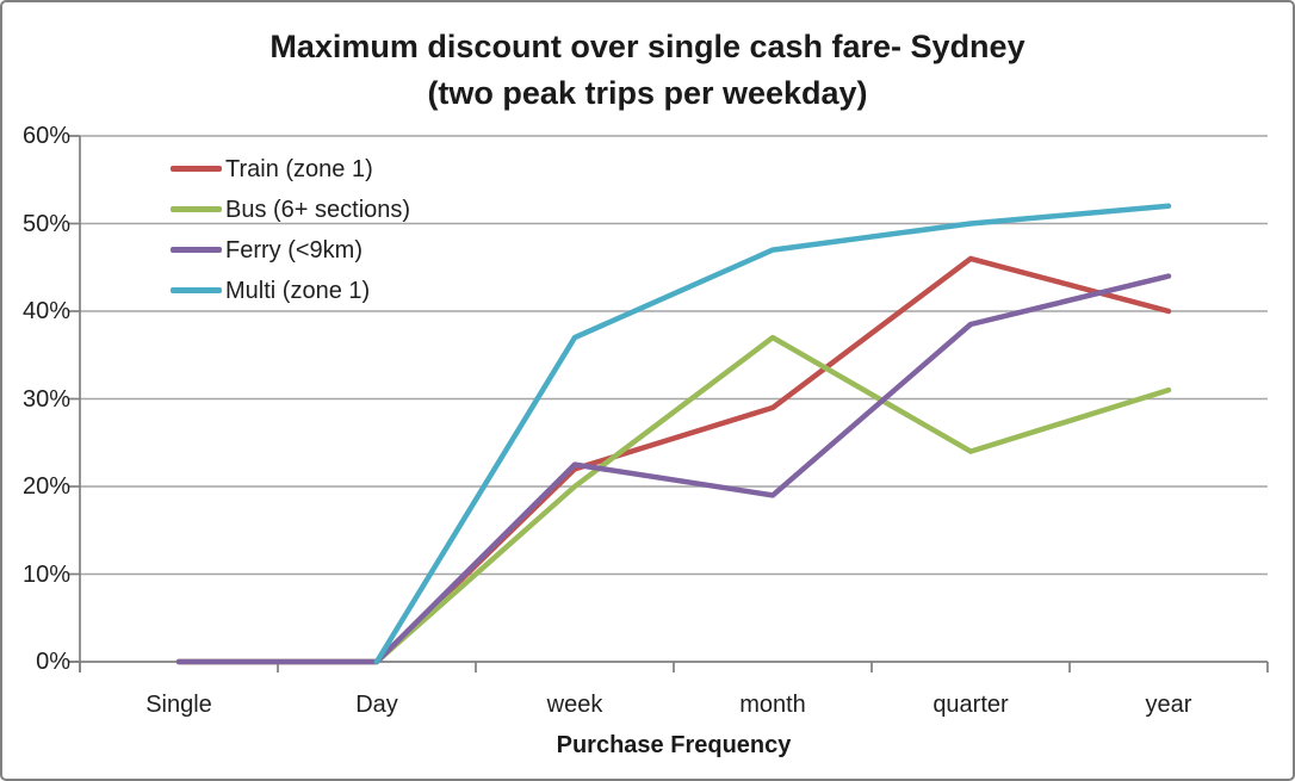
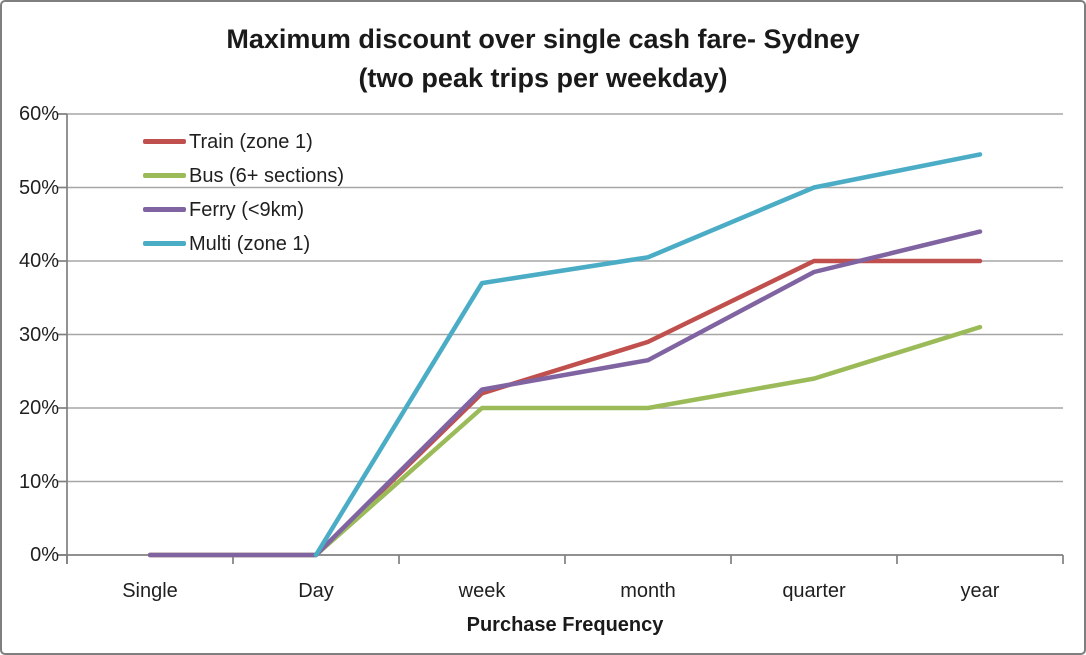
Bus (6+ sections)/month: 37% -> 20%
Ferry (<9km)/month: 19% -> 26%
Multi (zone 1)/month: 47% -> 40%
Train (zone 1)/quarter: 46% -> 40%
Multi (zone 1)/year: 52% -> 54%
